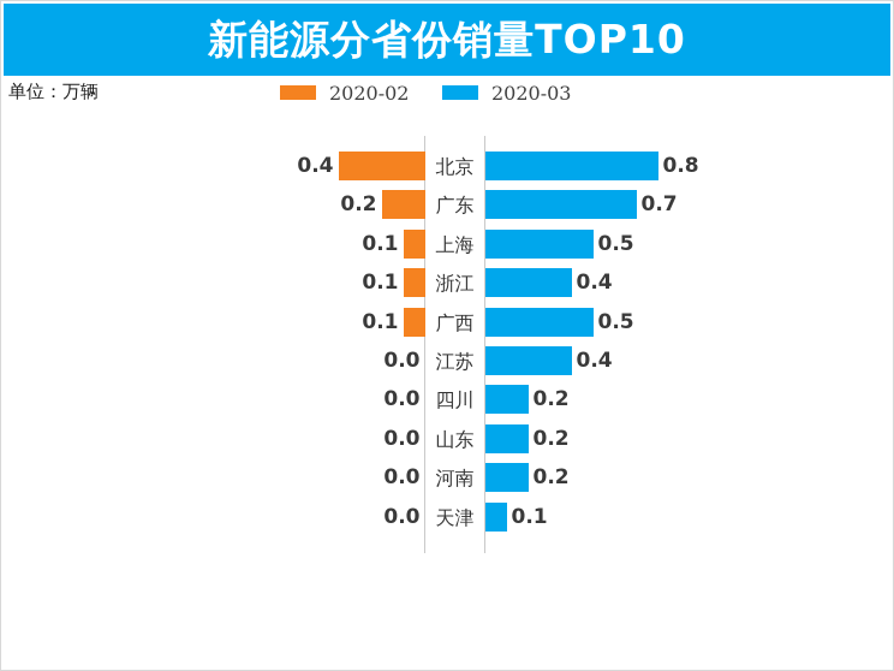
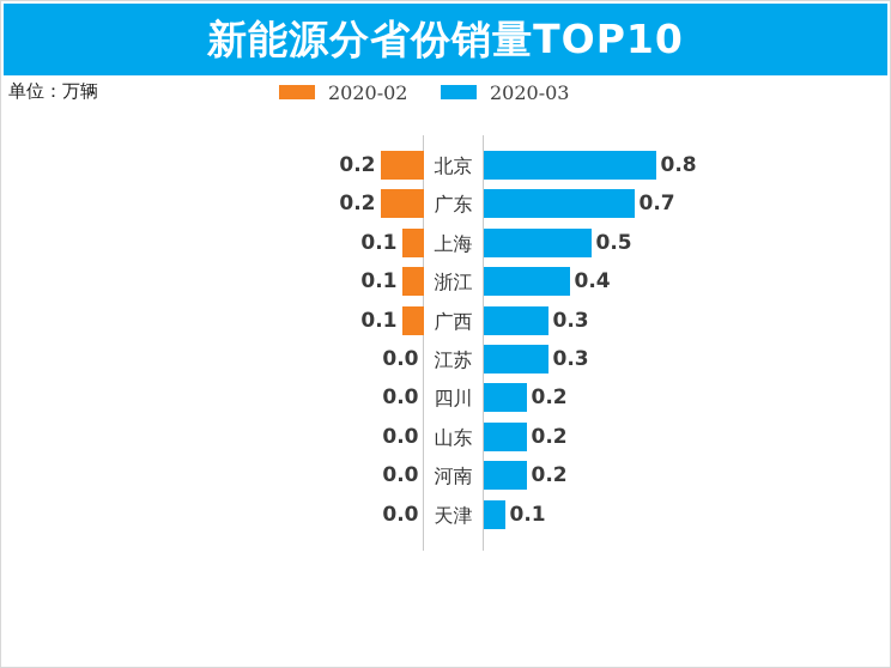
2020-02/北京: 0.4 -> 0.2
2020-03/广西: 0.5 -> 0.3
2020-03/江苏: 0.4 -> 0.3
